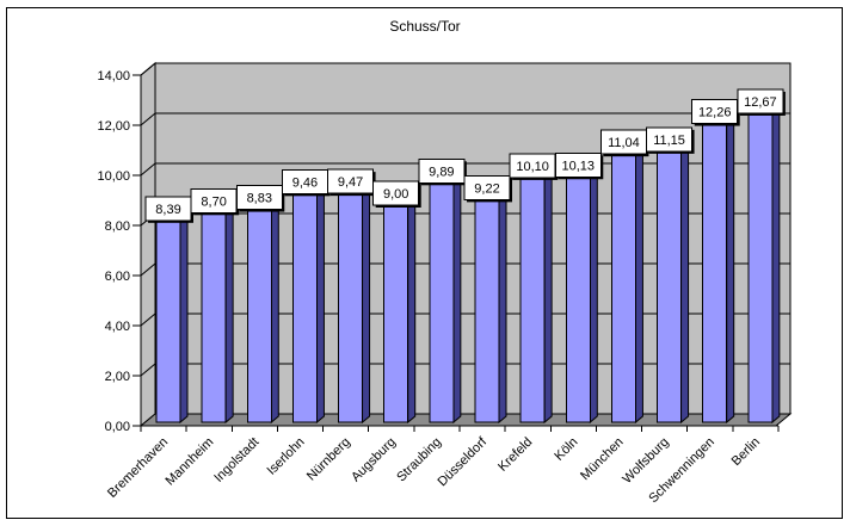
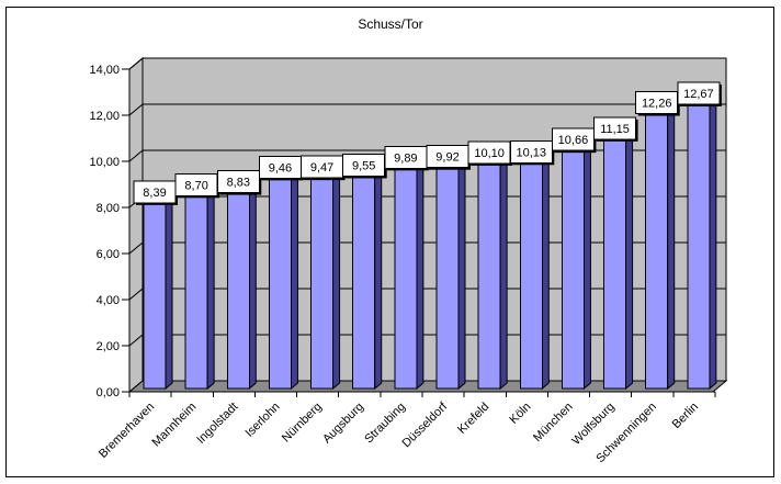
Augsburg: 9,00 -> 9,55
Düsseldorf: 9,22 -> 9,92
München: 11,04 -> 10,66
